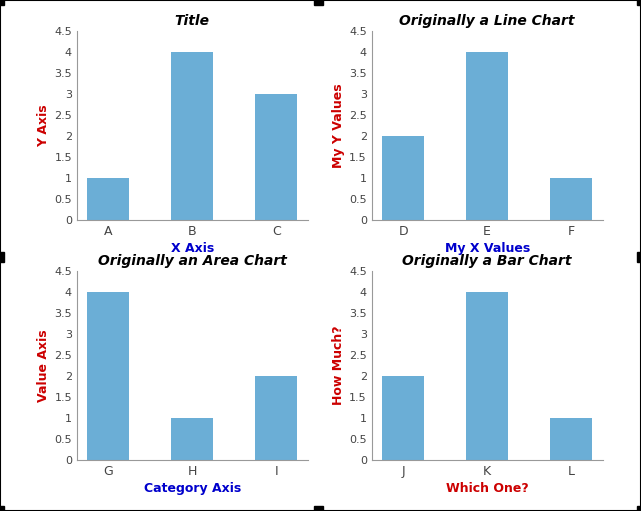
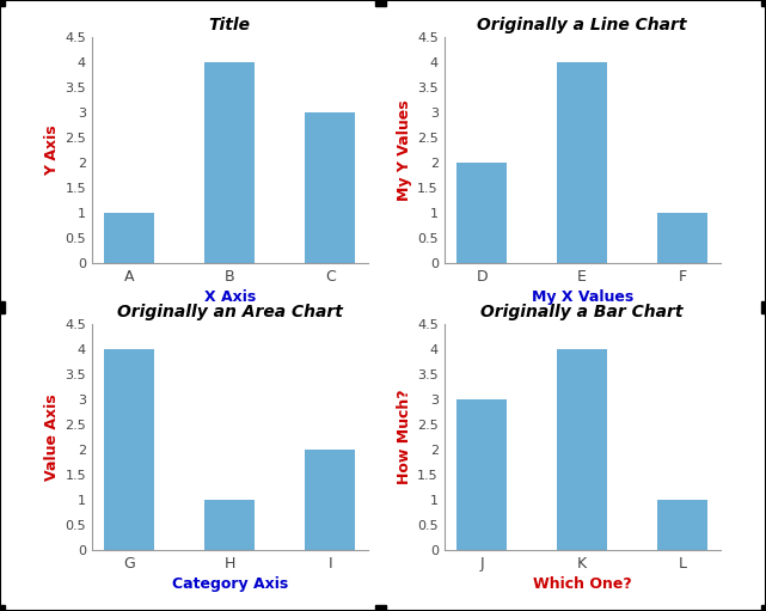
Originally a Bar Chart/J: 2 -> 3
